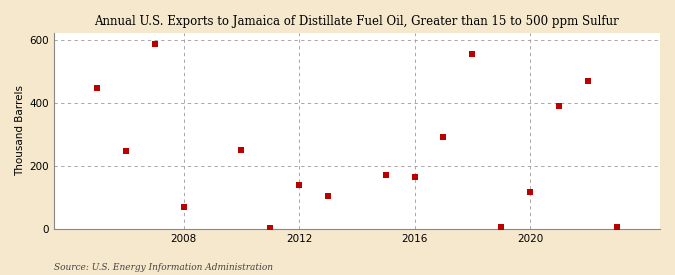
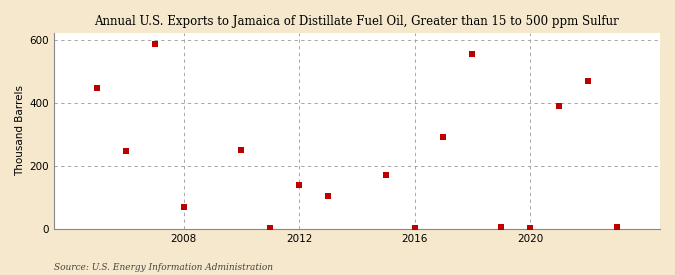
2016: 165 -> 2
2020: 115 -> 2
